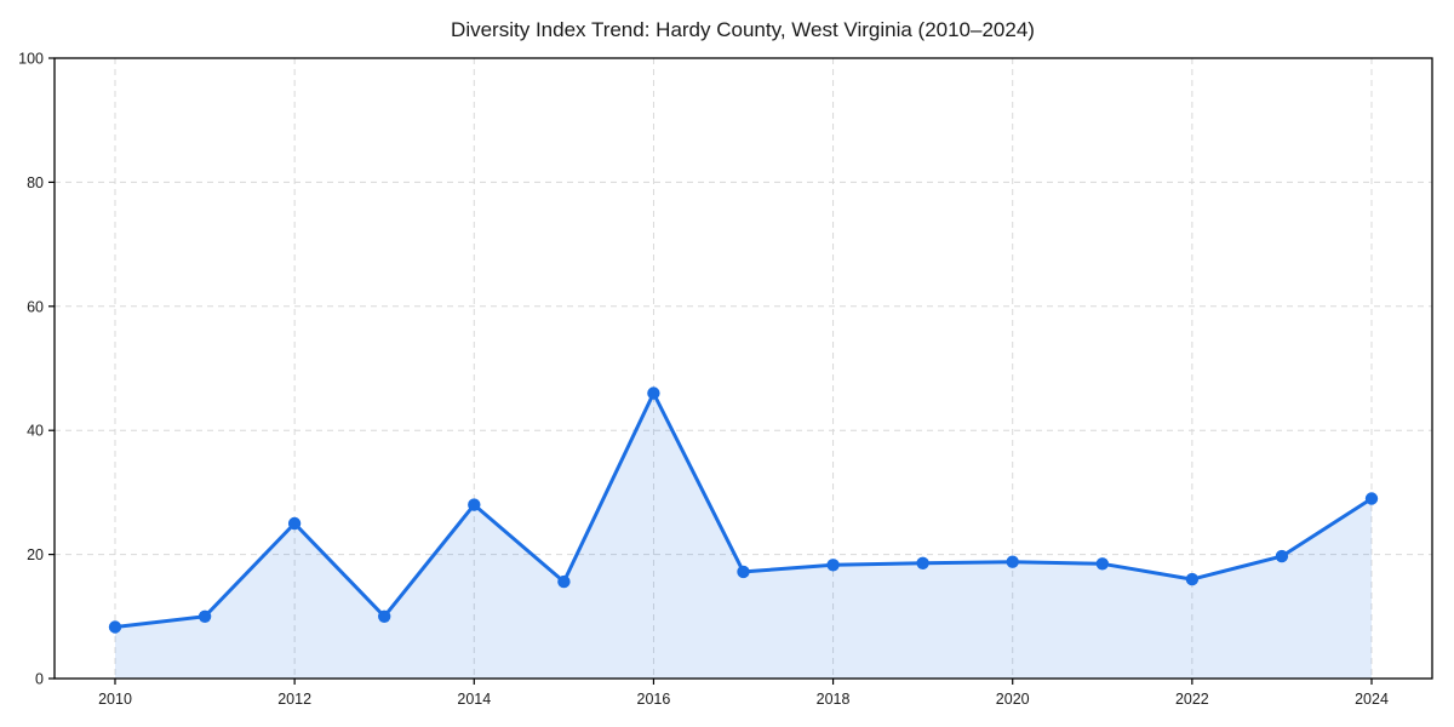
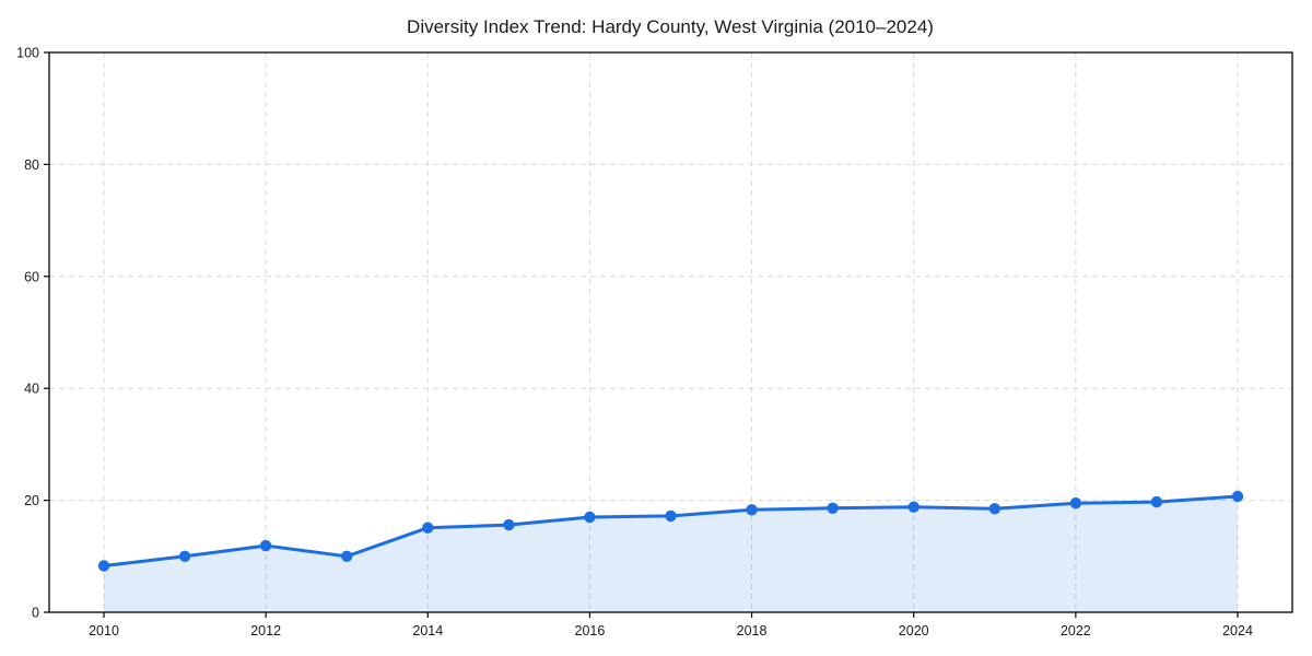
2012: 25 -> 12
2014: 28 -> 15
2016: 46 -> 17
2022: 16 -> 20
2024: 29 -> 21
